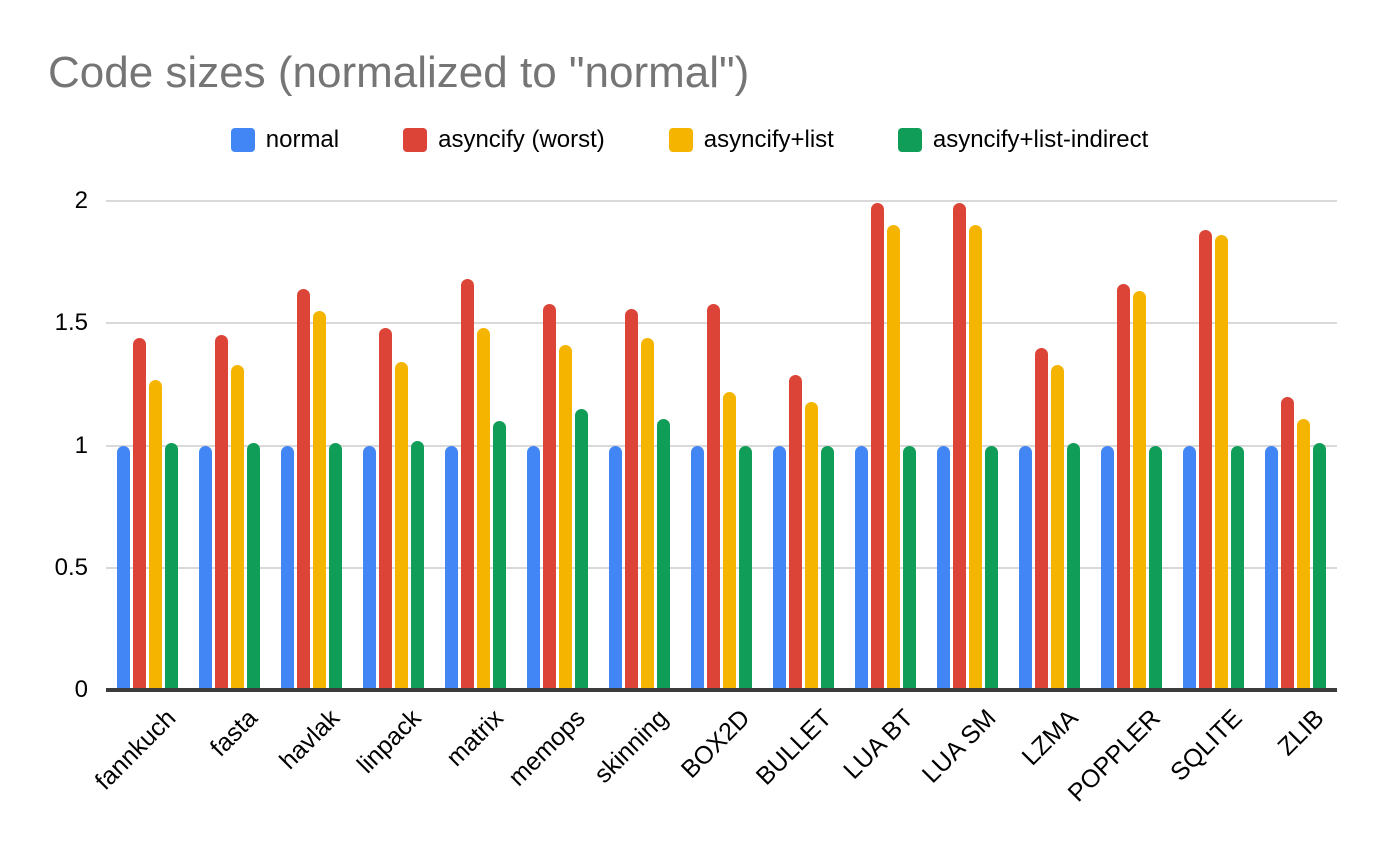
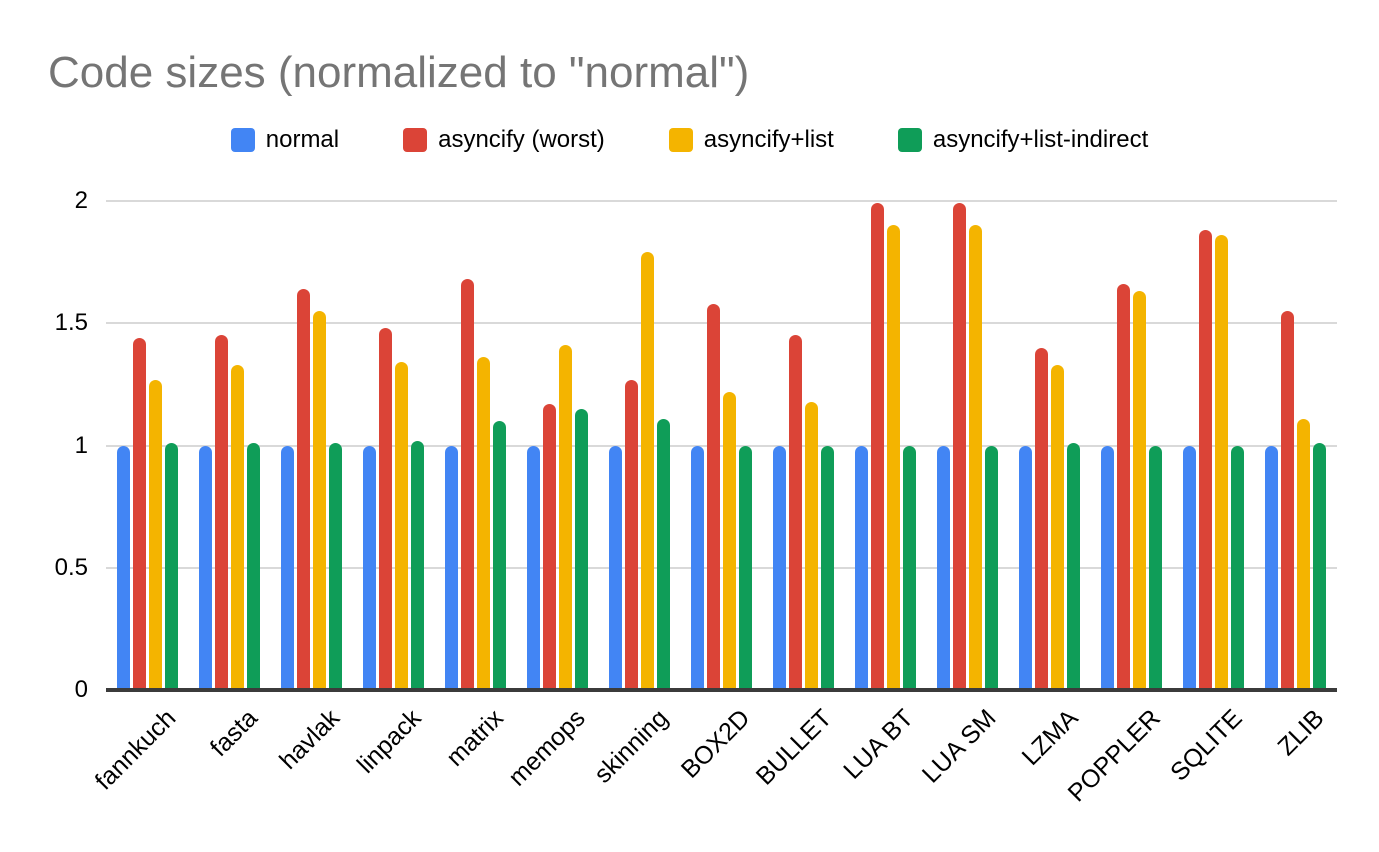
asyncify+list/matrix: 1.48 -> 1.36
asyncify (worst)/memops: 1.58 -> 1.17
asyncify (worst)/skinning: 1.56 -> 1.27
asyncify+list/skinning: 1.44 -> 1.79
asyncify (worst)/BULLET: 1.29 -> 1.45
asyncify (worst)/ZLIB: 1.20 -> 1.55
